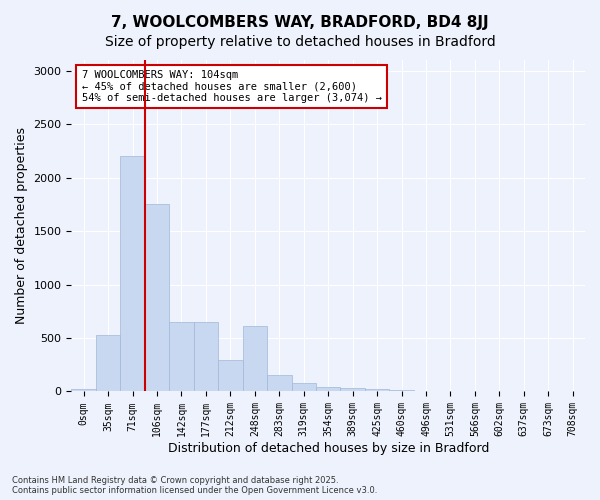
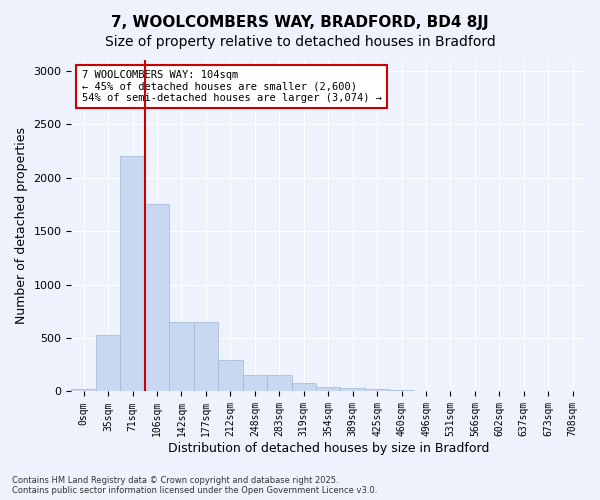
248sqm: 610 -> 160
